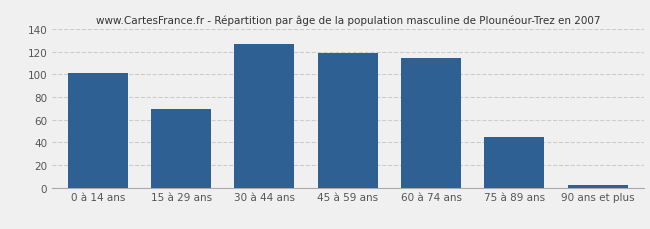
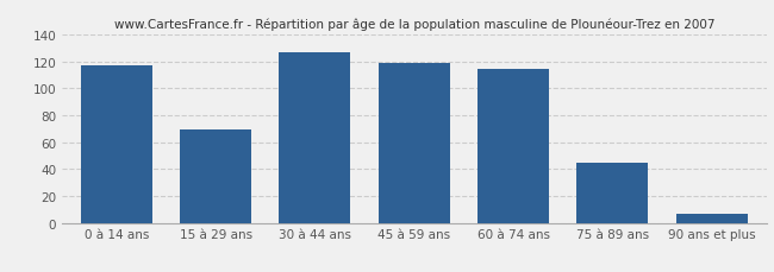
0 à 14 ans: 101 -> 117
90 ans et plus: 2 -> 7
